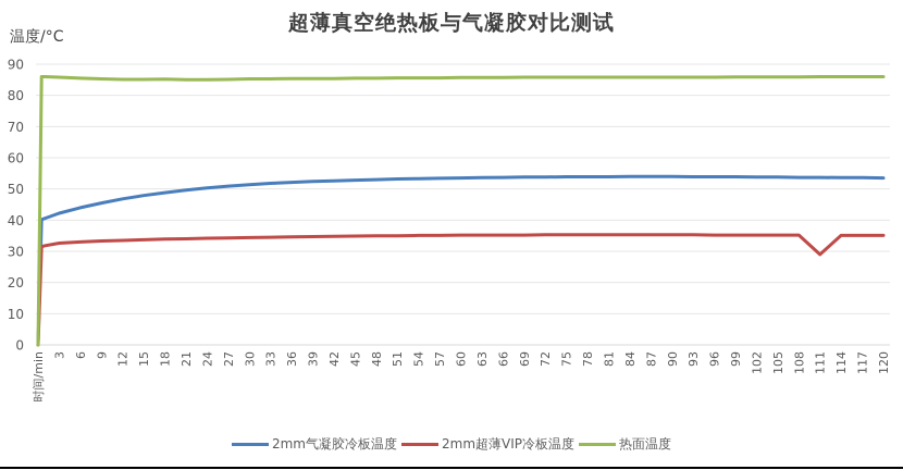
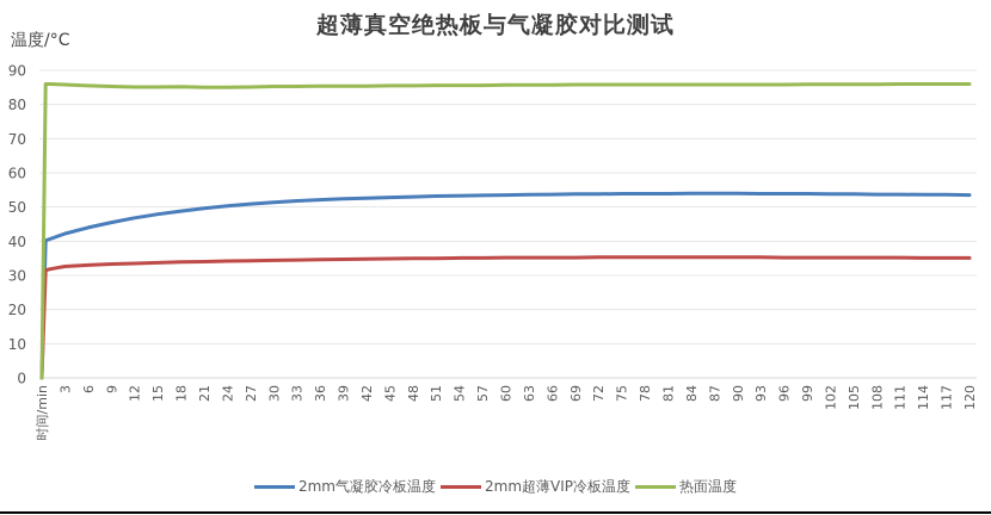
2mm超薄VIP冷板温度/111: 29 -> 35
